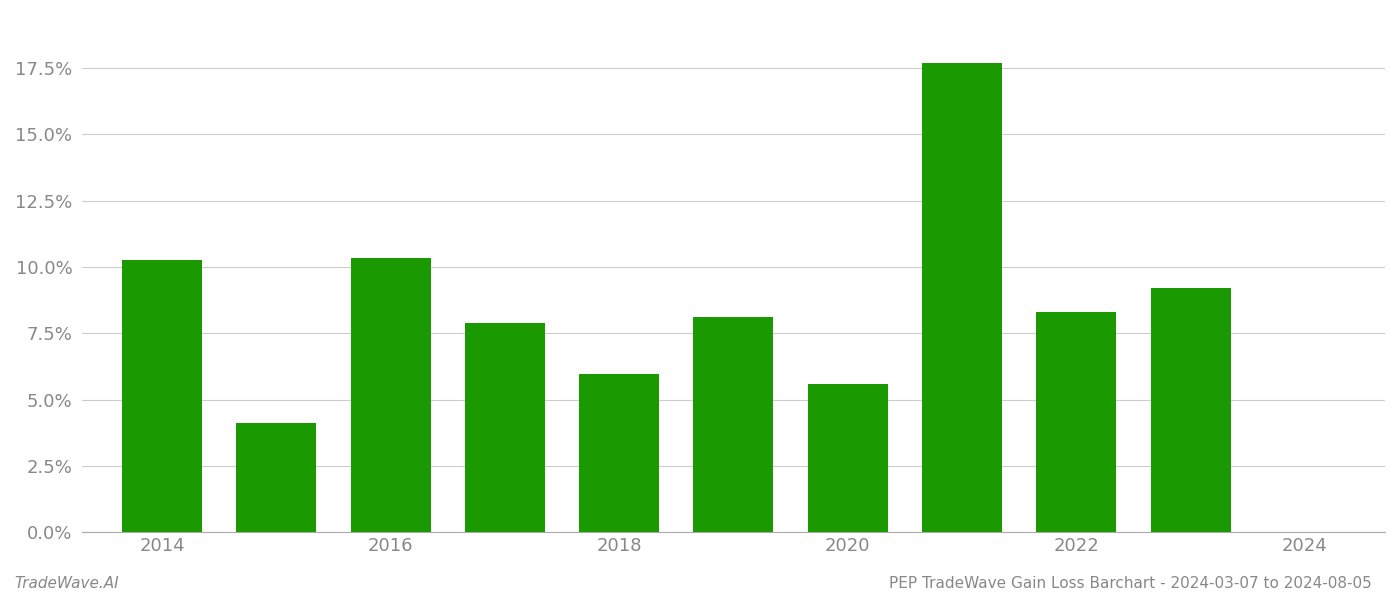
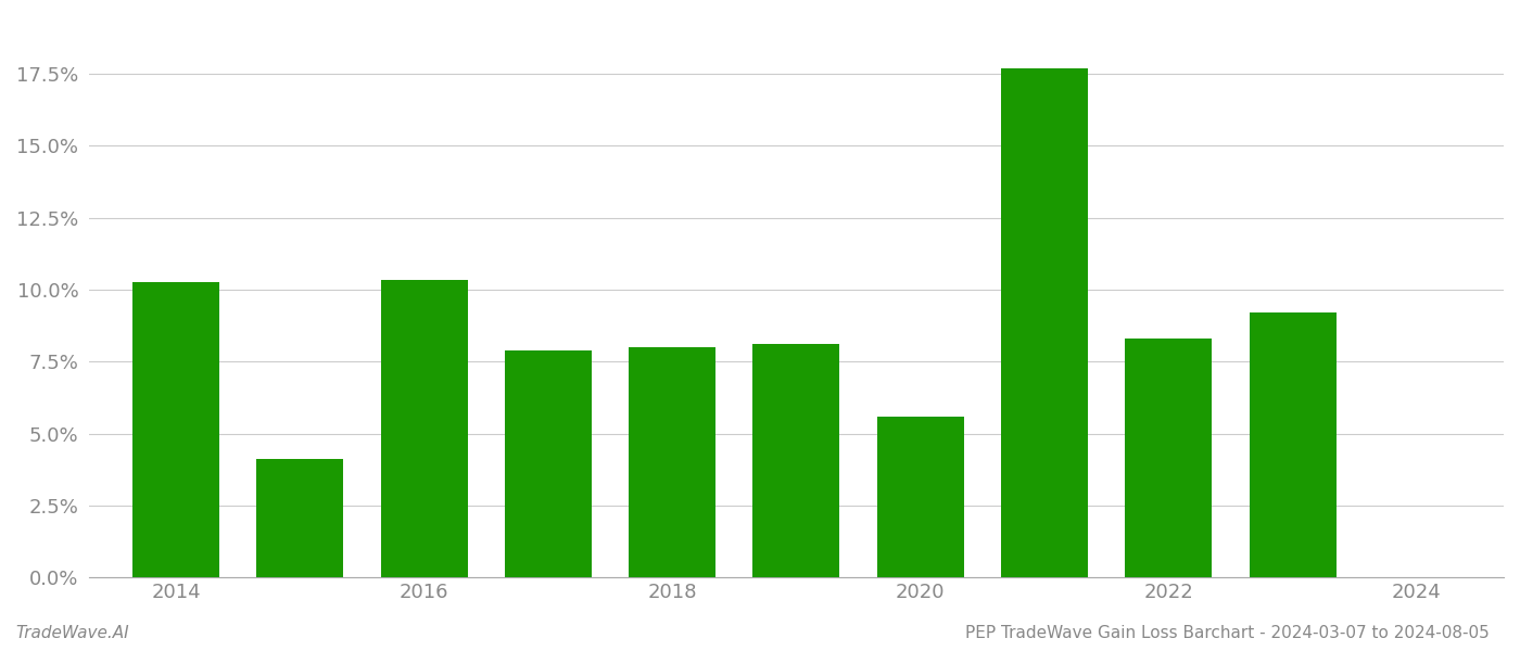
2018: 5.95% -> 8.00%
